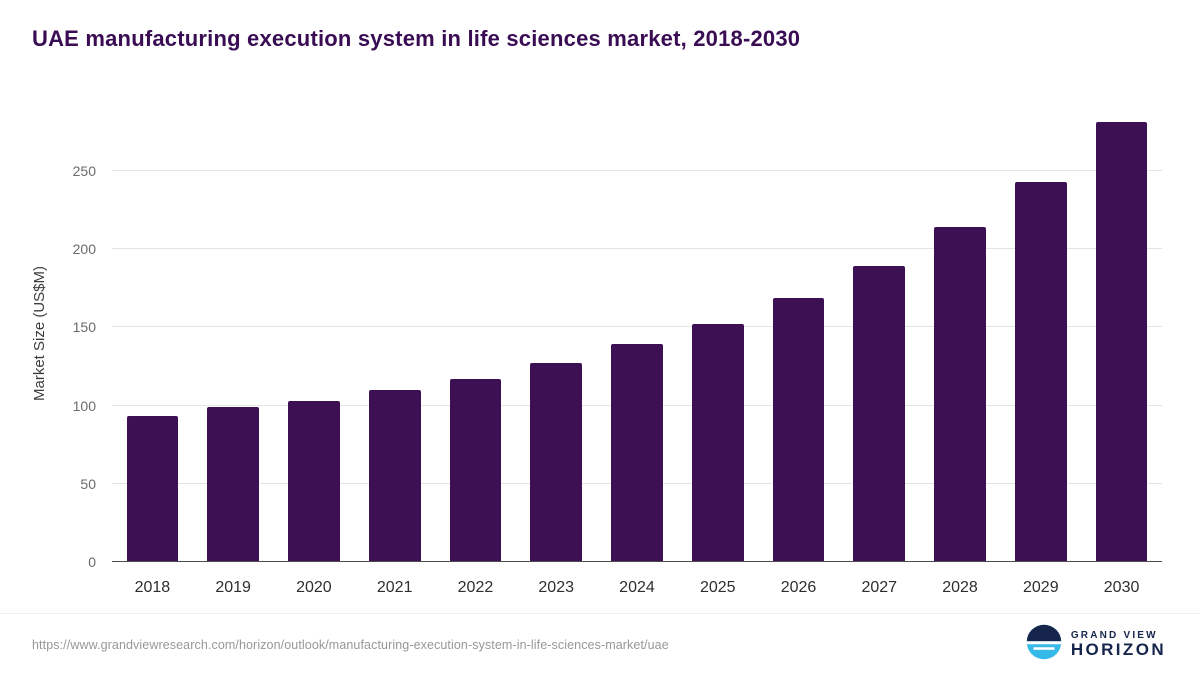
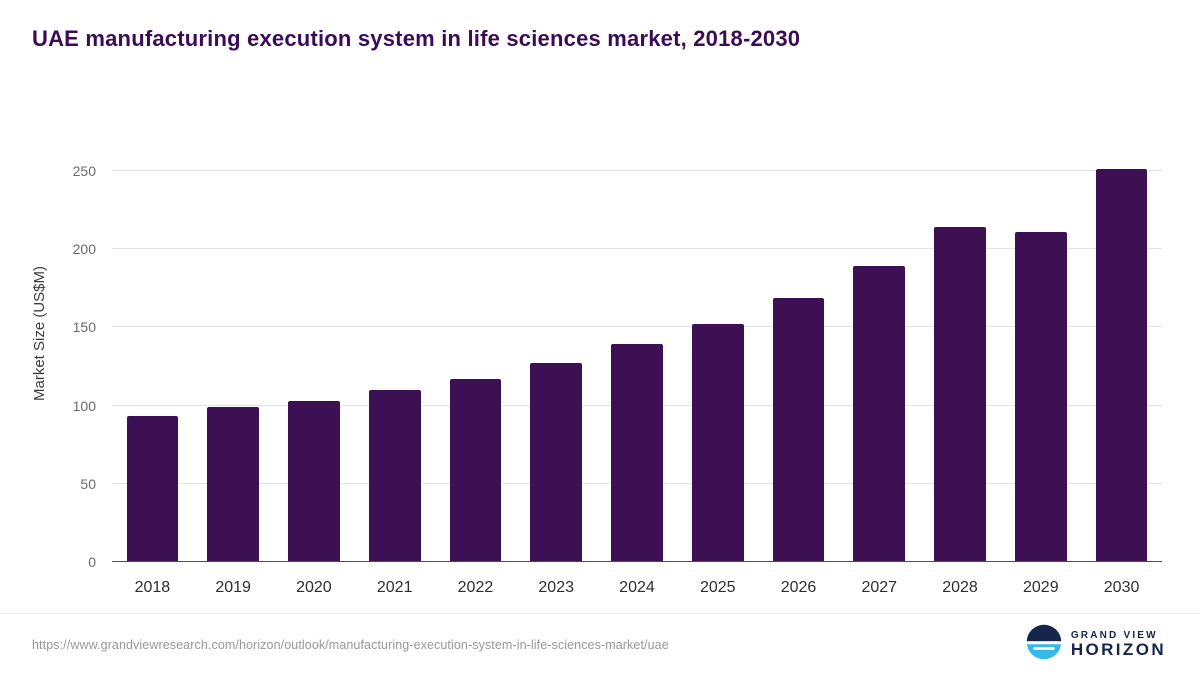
2029: 243 -> 211
2030: 281 -> 251
